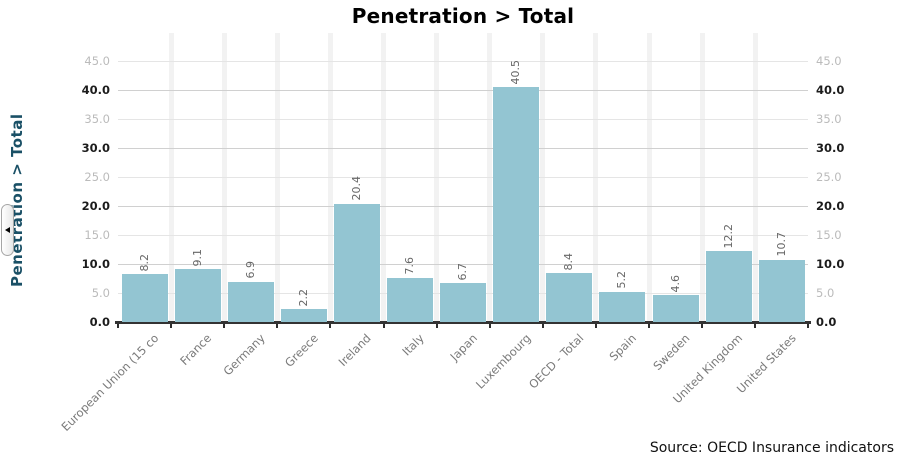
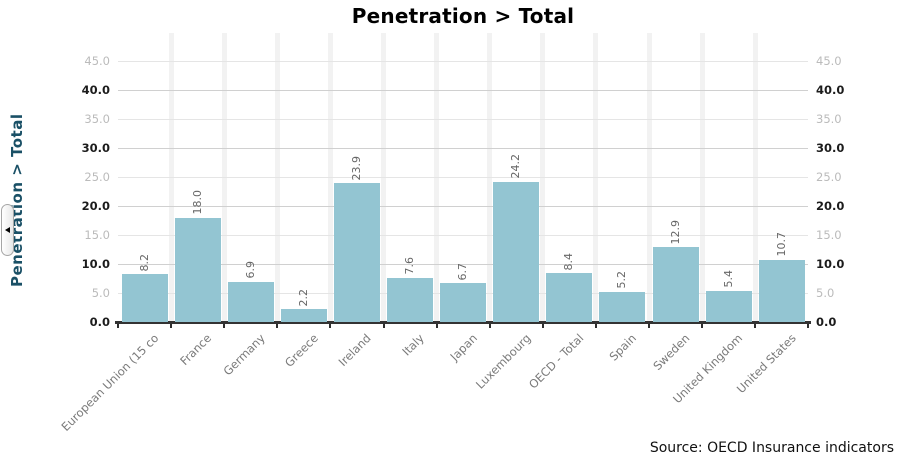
France: 9.1 -> 18.0
Ireland: 20.4 -> 23.9
Luxembourg: 40.5 -> 24.2
Sweden: 4.6 -> 12.9
United Kingdom: 12.2 -> 5.4
